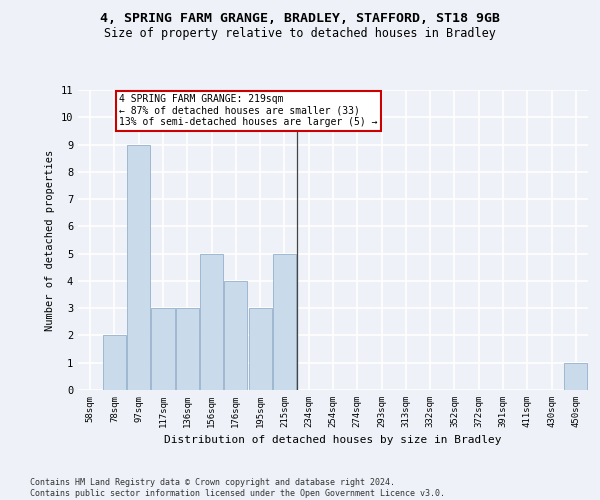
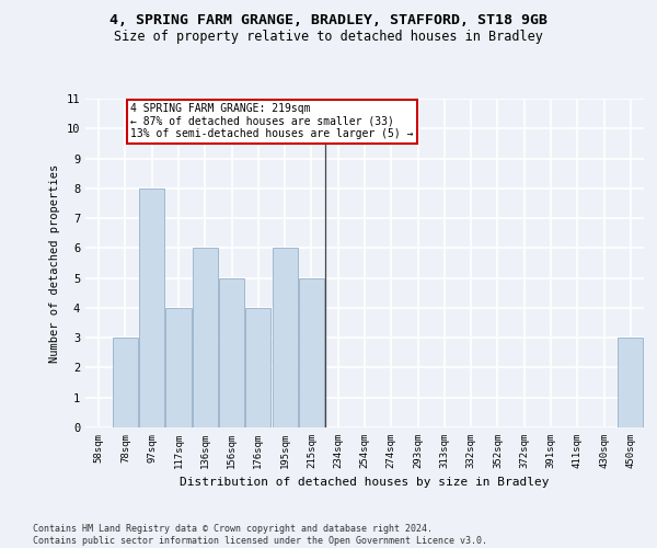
78sqm: 2 -> 3
97sqm: 9 -> 8
117sqm: 3 -> 4
136sqm: 3 -> 6
195sqm: 3 -> 6
450sqm: 1 -> 3
